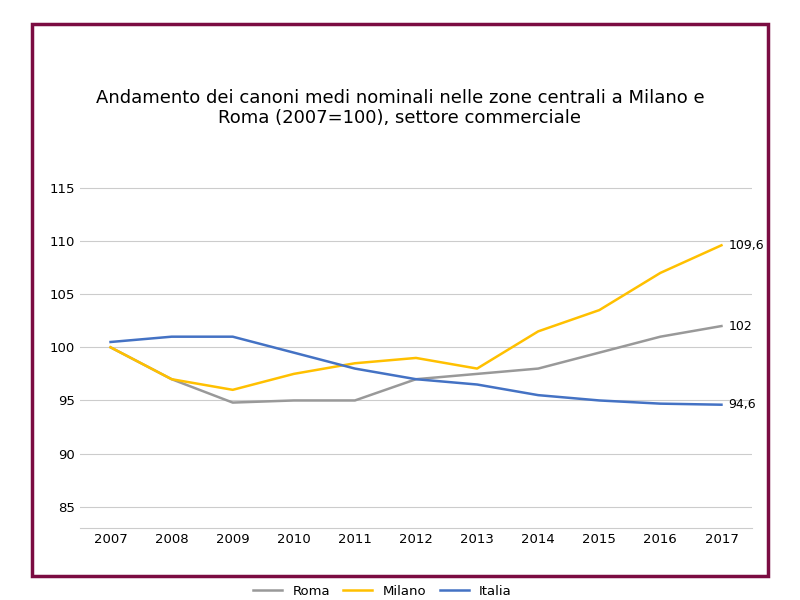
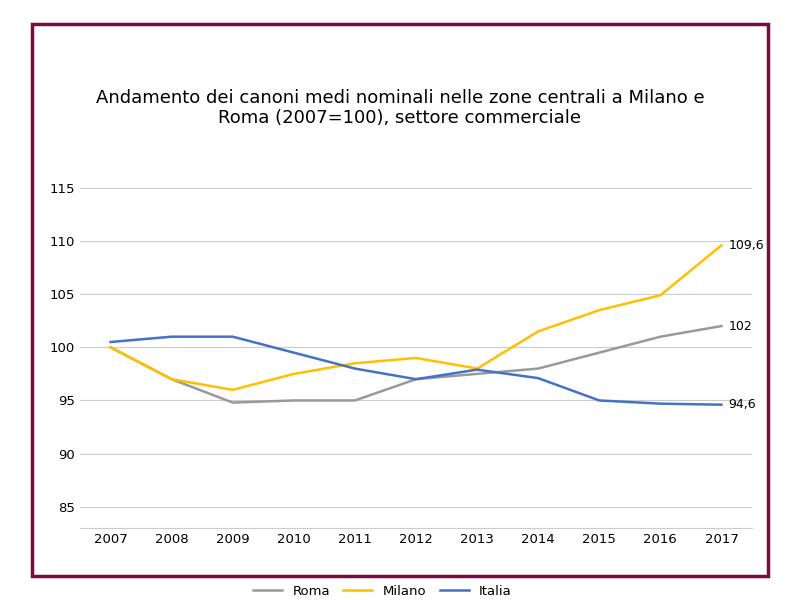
Italia/2013: 96.5 -> 97.9
Italia/2014: 95.5 -> 97.1
Milano/2016: 107.0 -> 104.9
